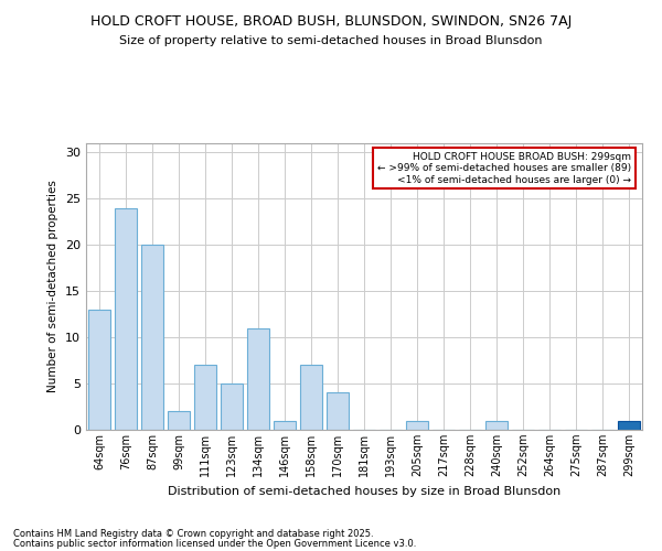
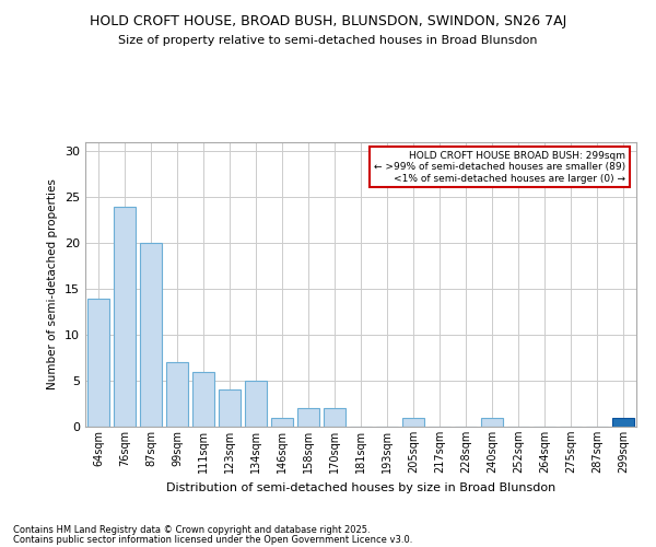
64sqm: 13 -> 14
99sqm: 2 -> 7
111sqm: 7 -> 6
123sqm: 5 -> 4
134sqm: 11 -> 5
158sqm: 7 -> 2
170sqm: 4 -> 2
